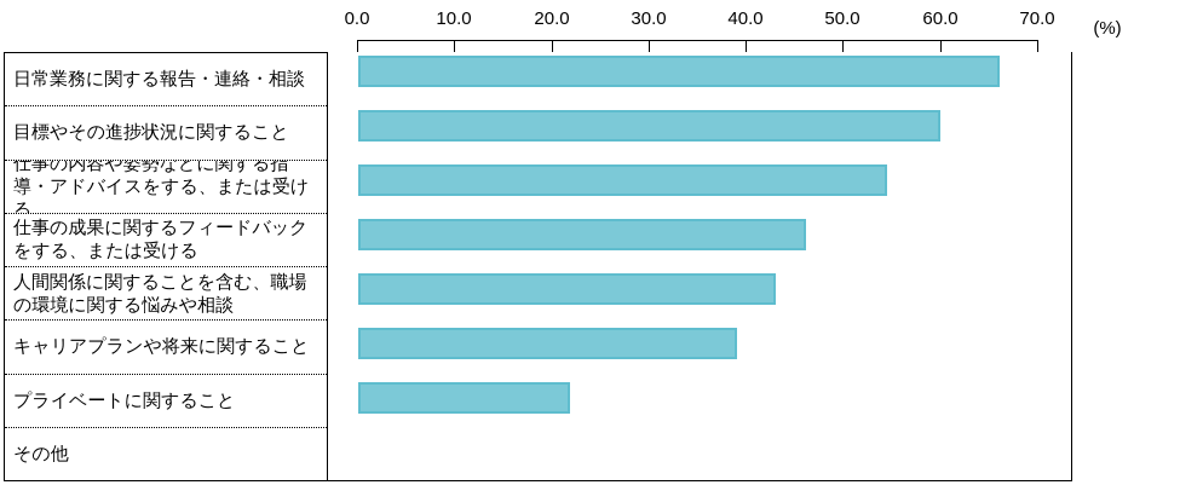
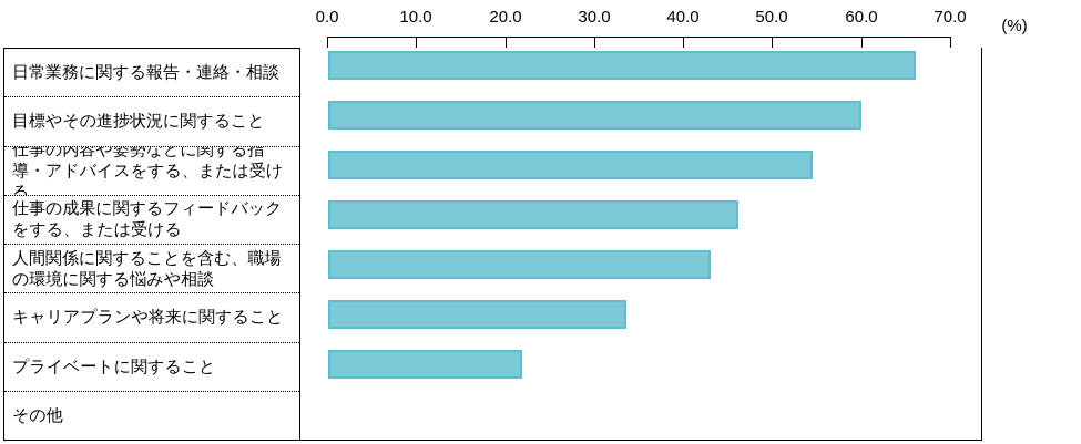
キャリアプランや将来に関すること: 39 -> 34
